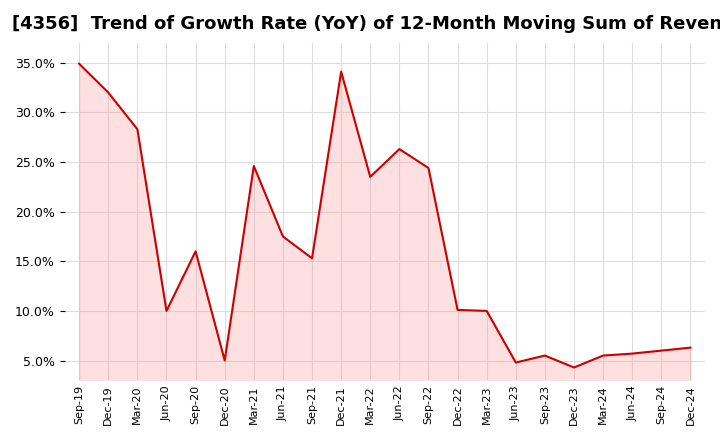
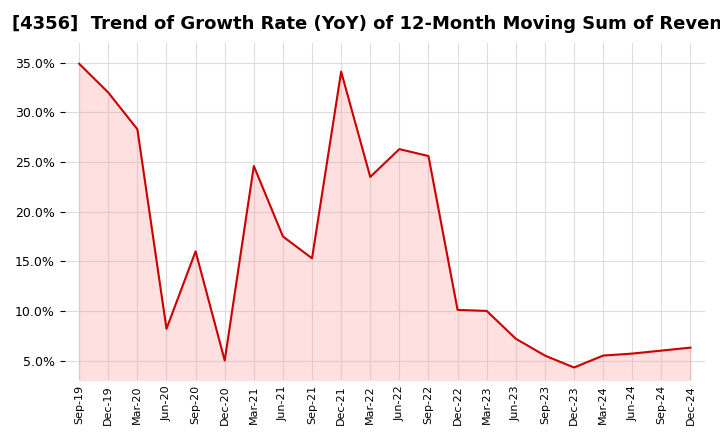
Jun-20: 10.0% -> 8.2%
Sep-22: 24.4% -> 25.6%
Jun-23: 4.8% -> 7.2%
